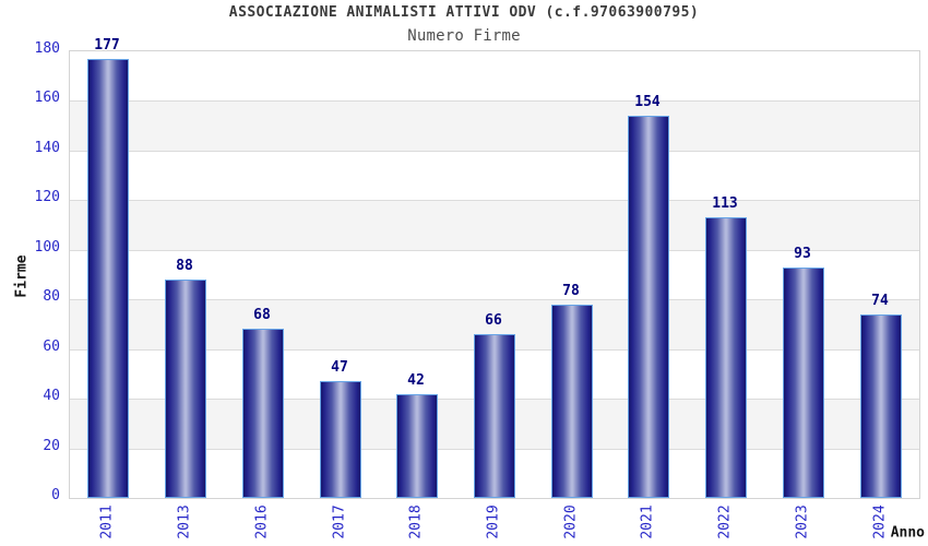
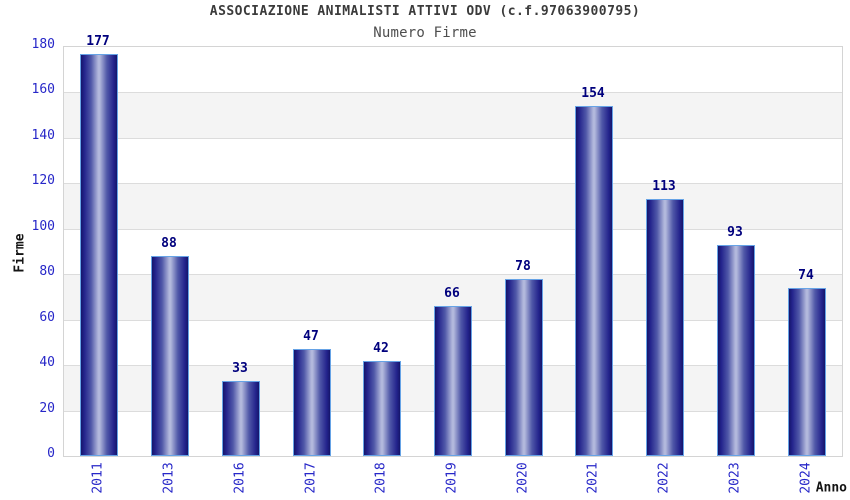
2016: 68 -> 33
